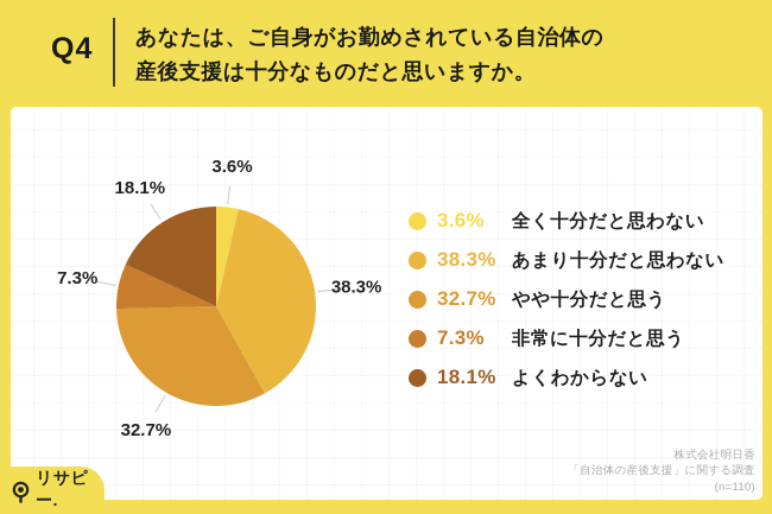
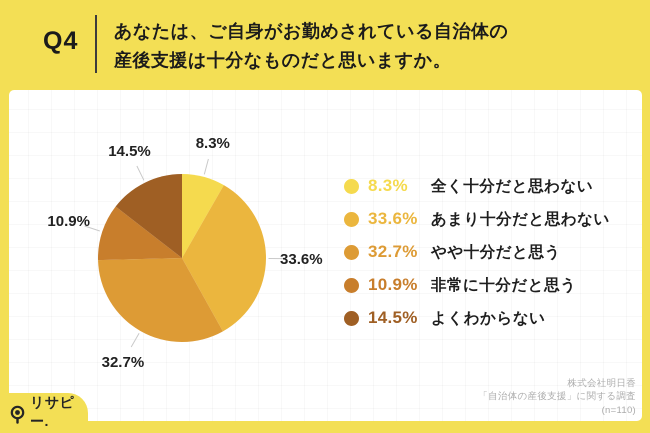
全く十分だと思わない: 3.6% -> 8.3%
あまり十分だと思わない: 38.3% -> 33.6%
非常に十分だと思う: 7.3% -> 10.9%
よくわからない: 18.1% -> 14.5%
